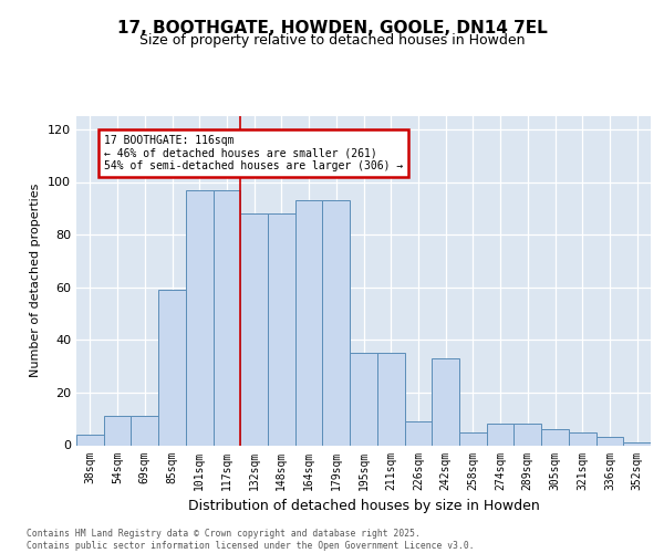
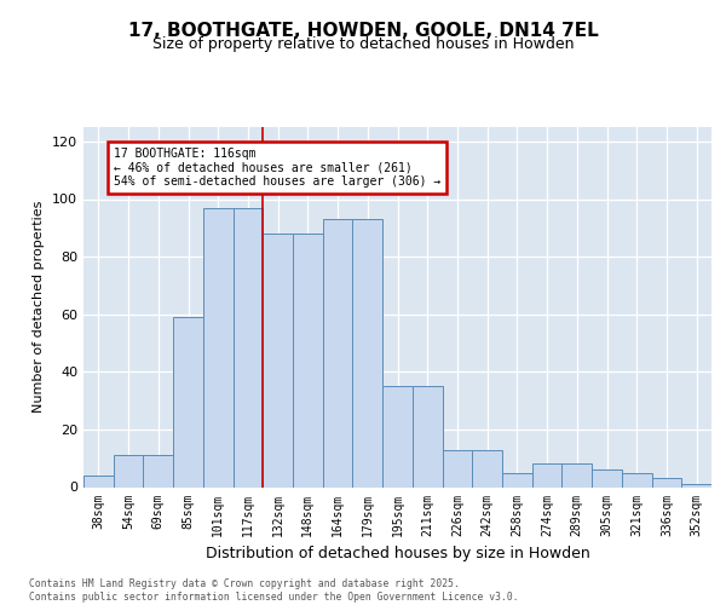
226sqm: 9 -> 13
242sqm: 33 -> 13
